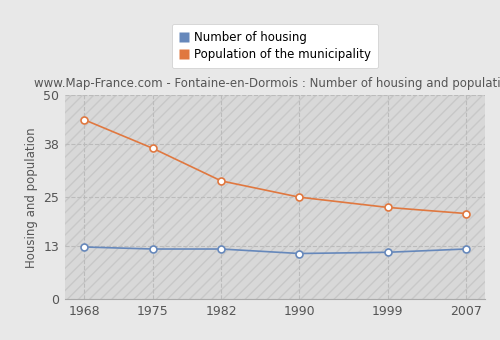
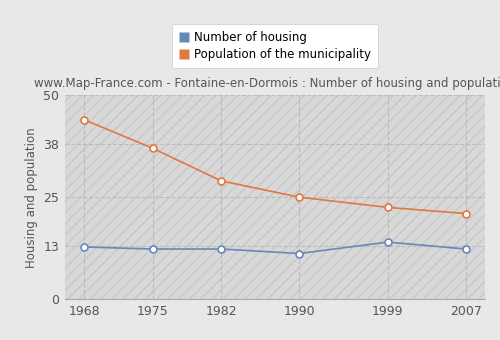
Number of housing/1999: 11.5 -> 14.0
